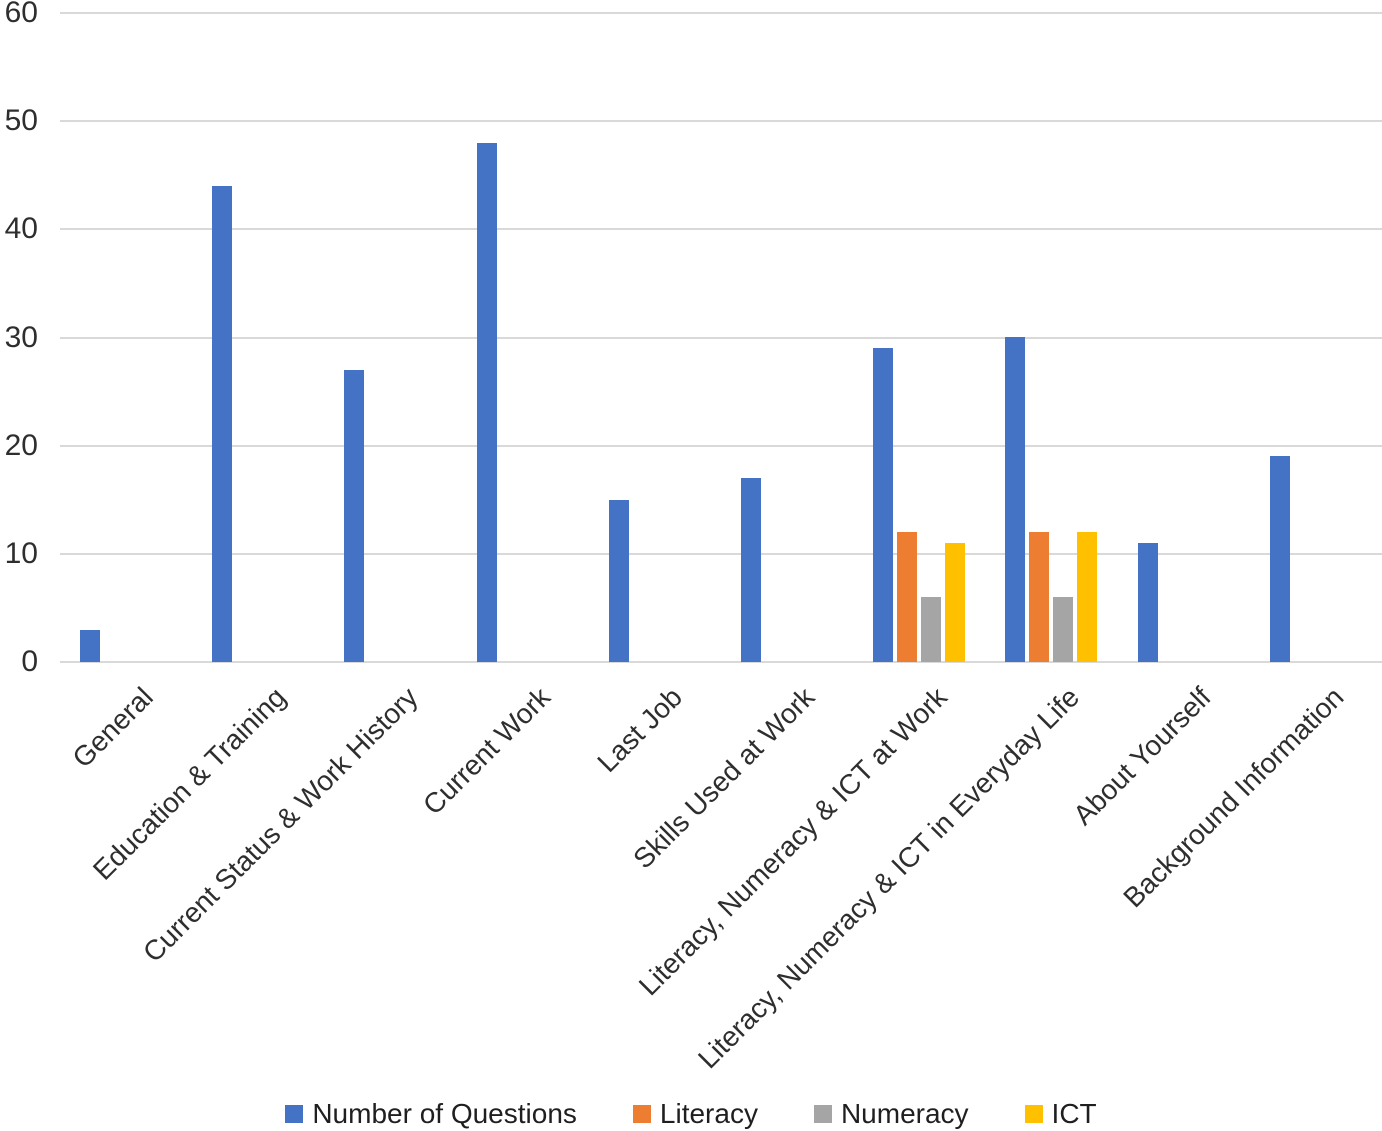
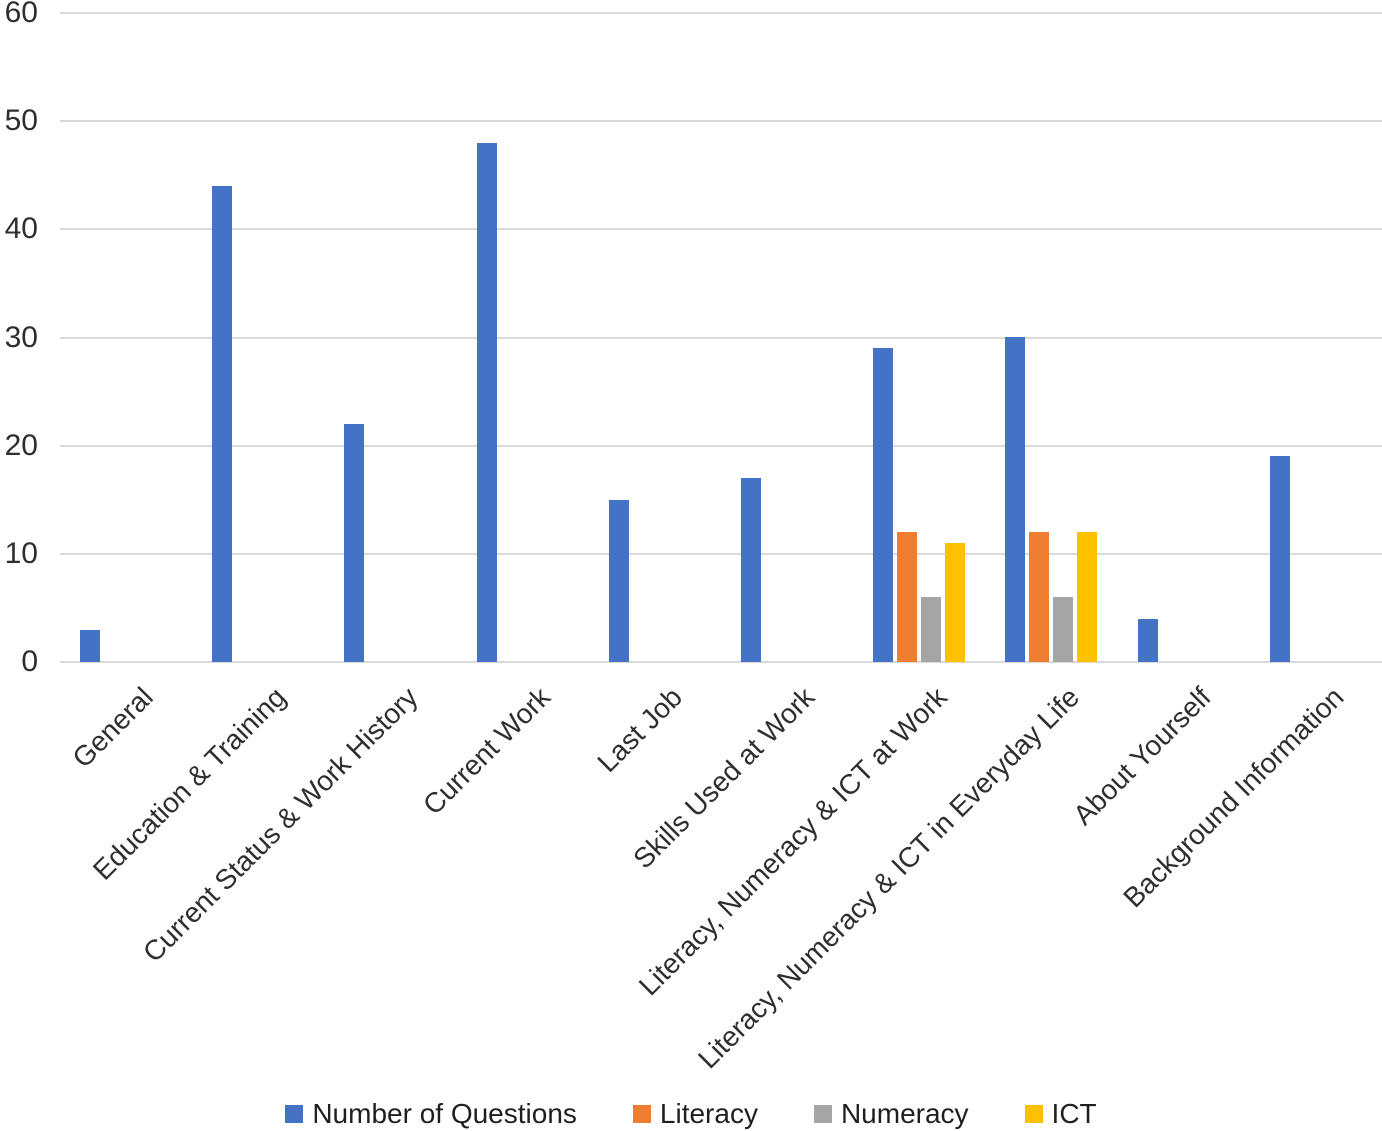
Number of Questions/Current Status & Work History: 27 -> 22
Number of Questions/About Yourself: 11 -> 4
